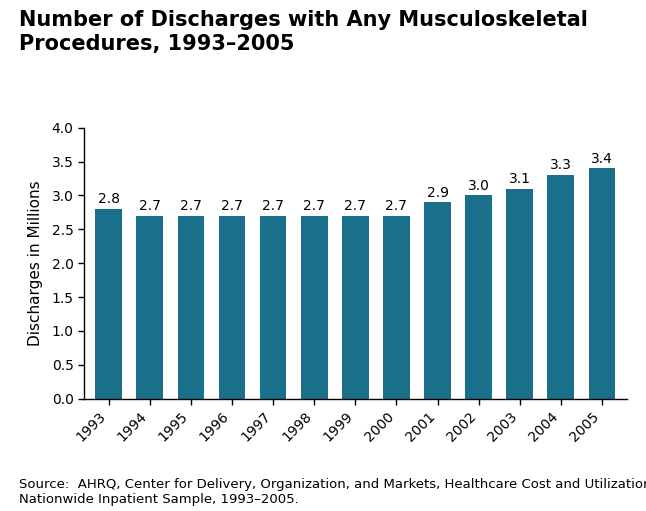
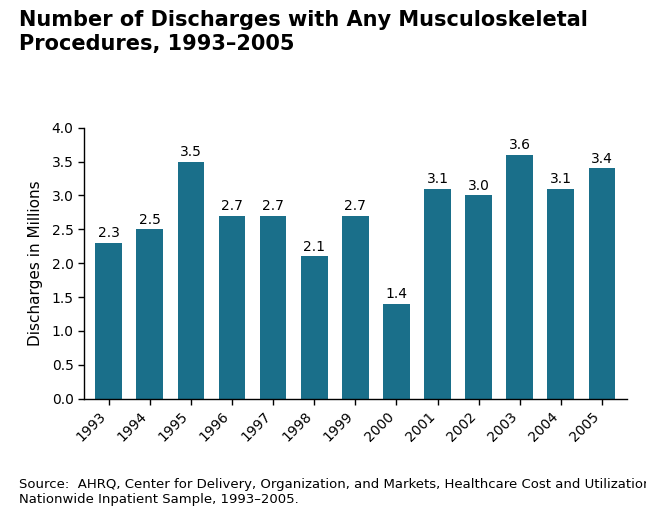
1993: 2.8 -> 2.3
1994: 2.7 -> 2.5
1995: 2.7 -> 3.5
1998: 2.7 -> 2.1
2000: 2.7 -> 1.4
2001: 2.9 -> 3.1
2003: 3.1 -> 3.6
2004: 3.3 -> 3.1
